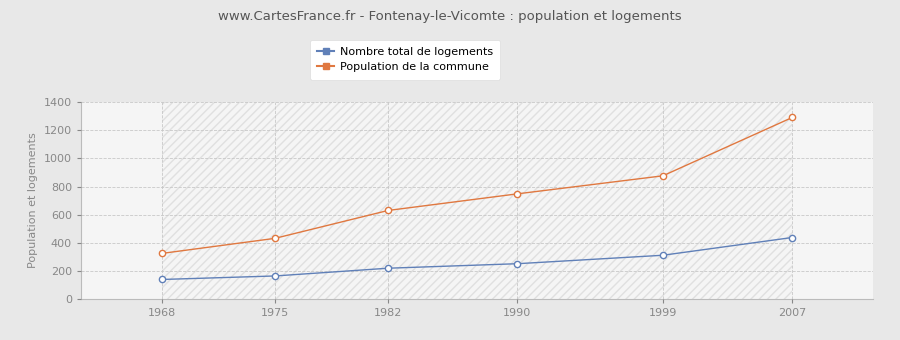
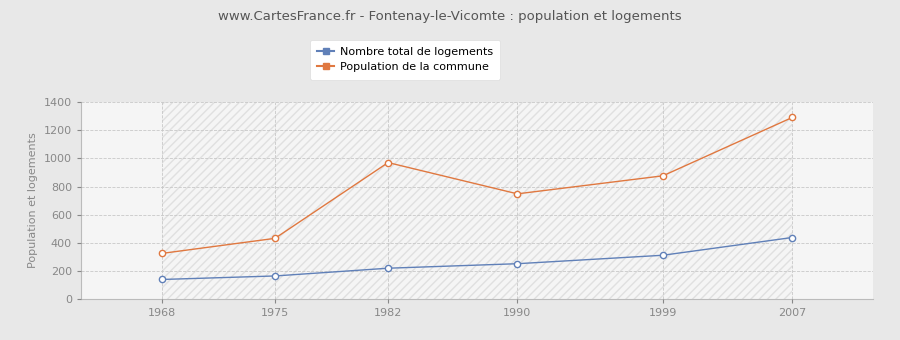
Population de la commune/1982: 630 -> 970
